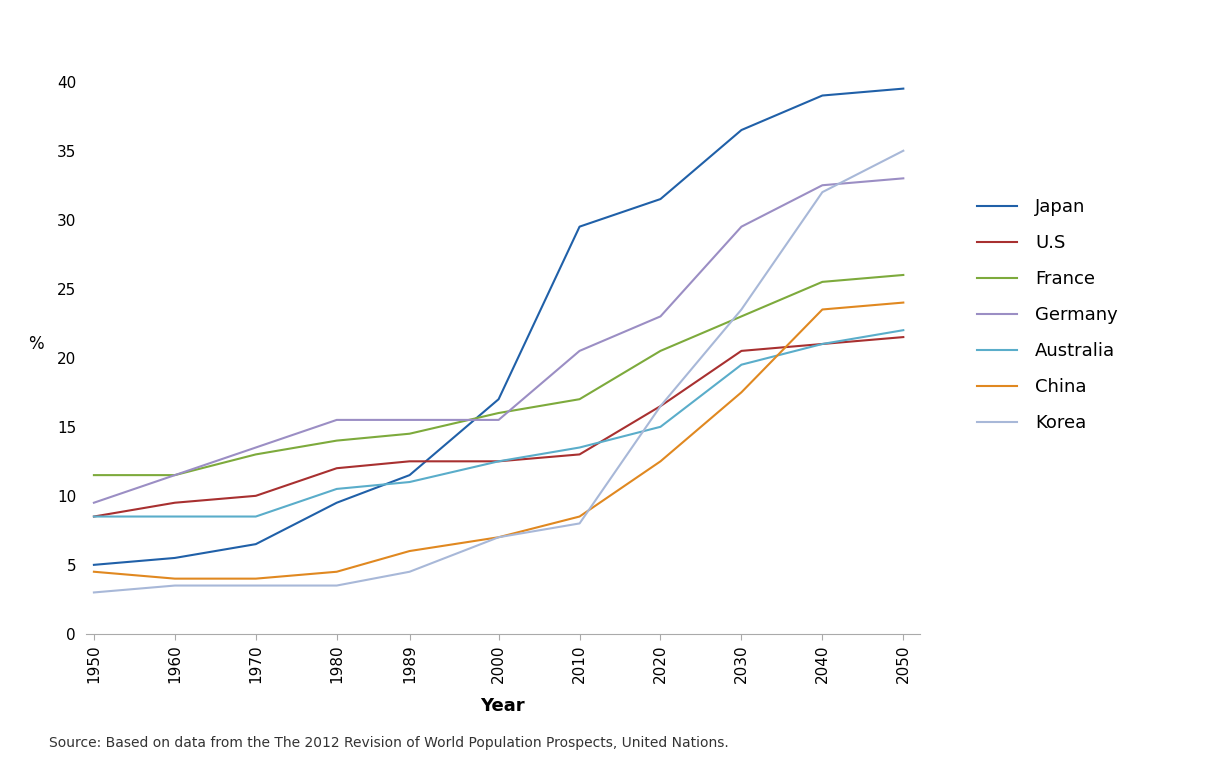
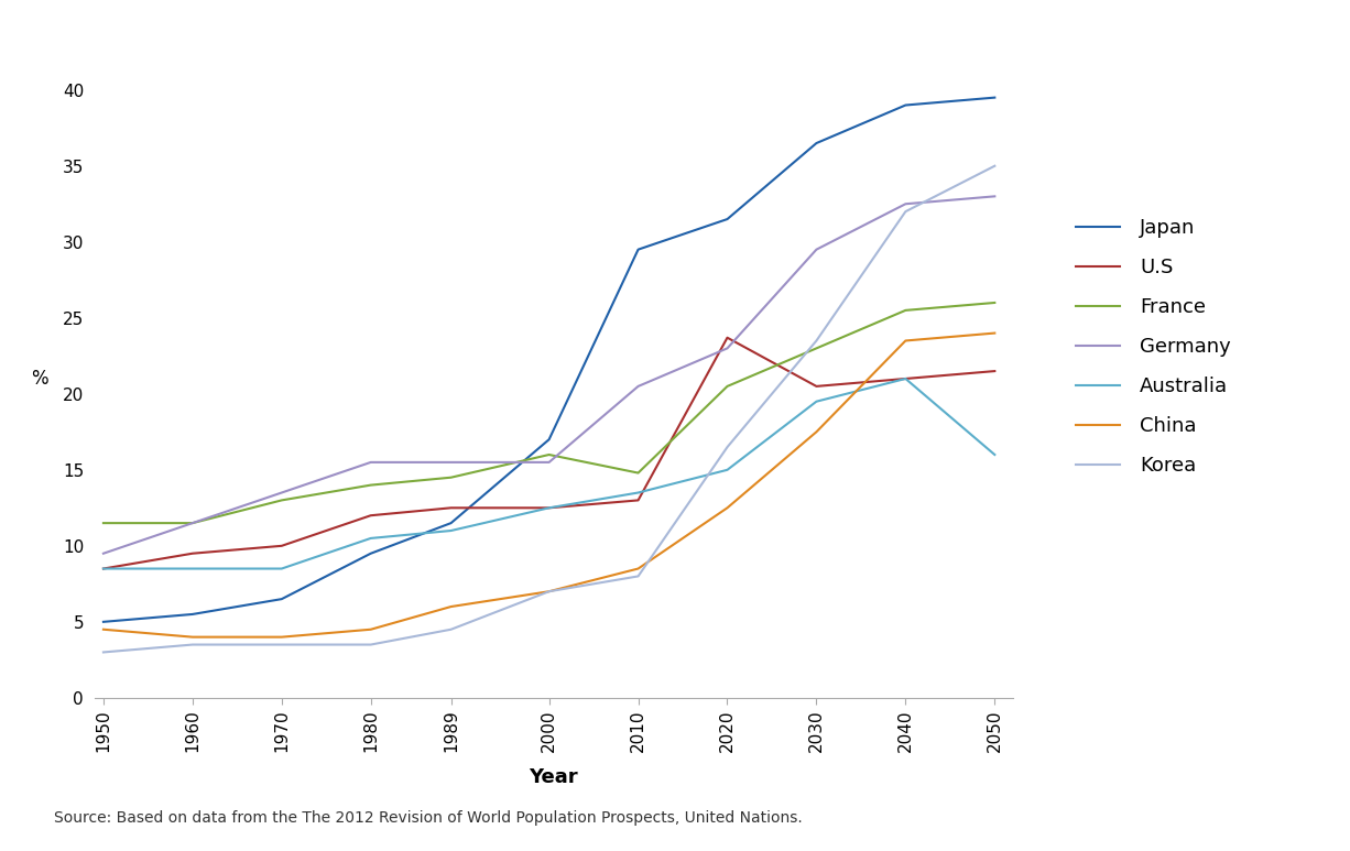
France/2010: 17.0 -> 14.8
U.S/2020: 16.5 -> 23.7
Australia/2050: 22.0 -> 16.0
